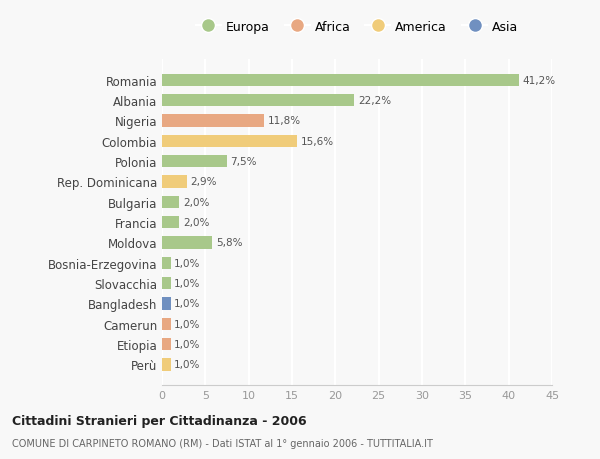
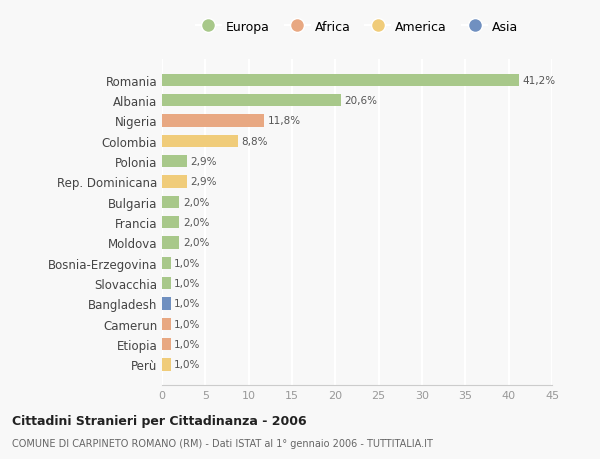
Albania: 22,2% -> 20,6%
Colombia: 15,6% -> 8,8%
Polonia: 7,5% -> 2,9%
Moldova: 5,8% -> 2,0%
